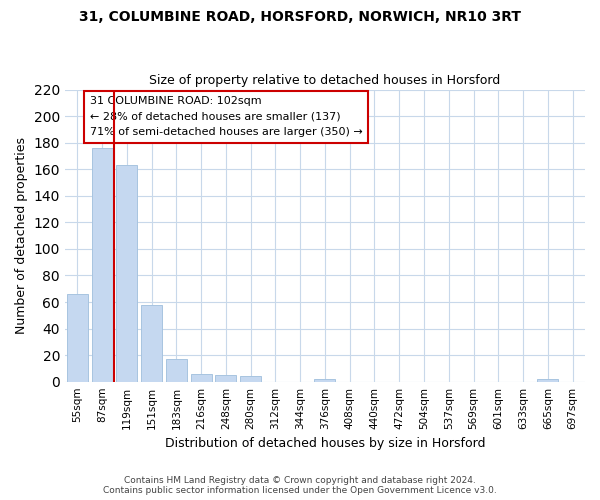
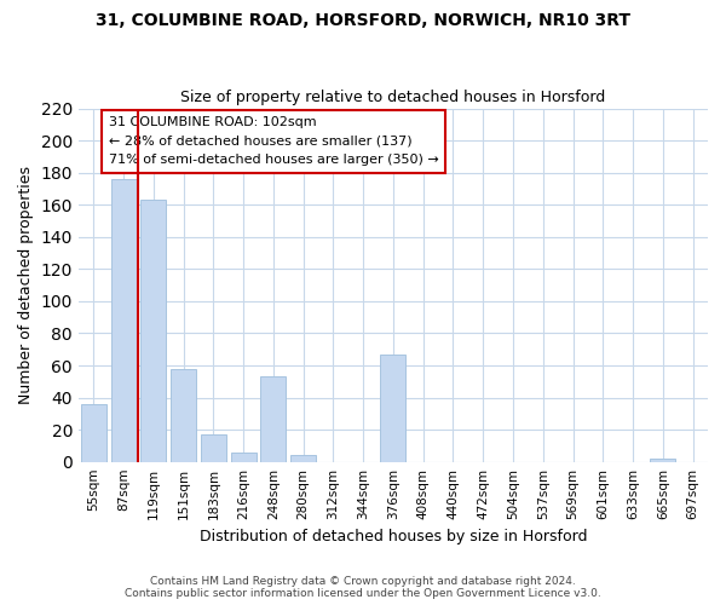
55sqm: 66 -> 36
248sqm: 5 -> 53
376sqm: 2 -> 67
